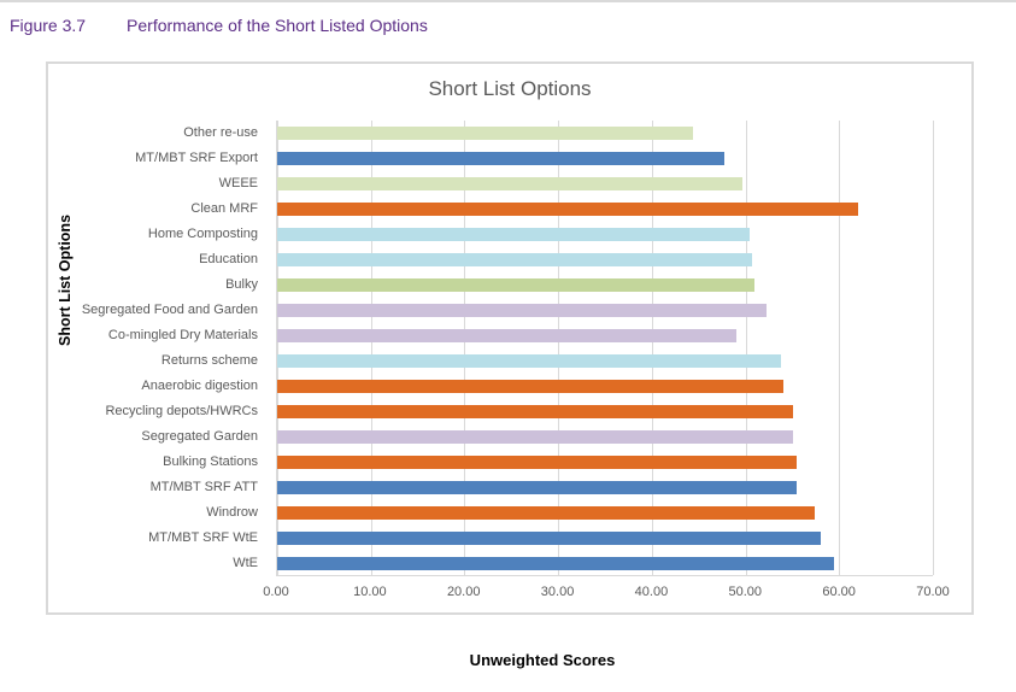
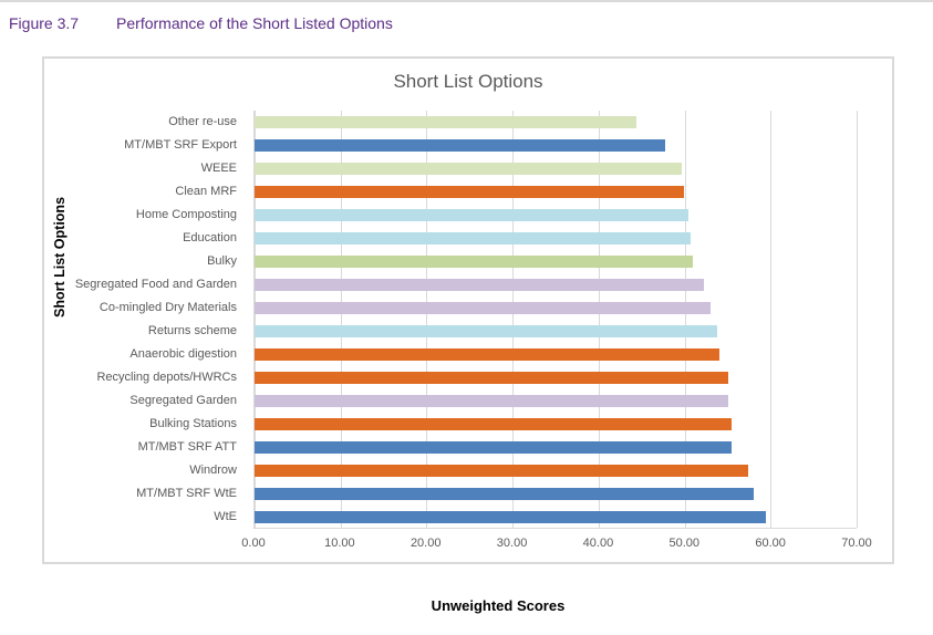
Clean MRF: 62 -> 50
Co-mingled Dry Materials: 49 -> 53
